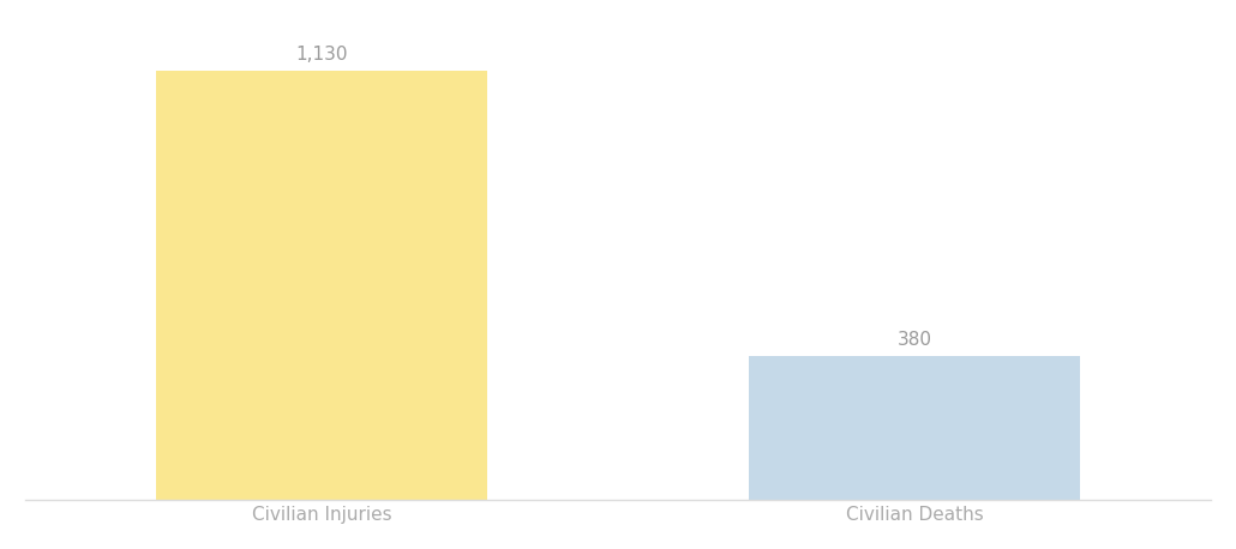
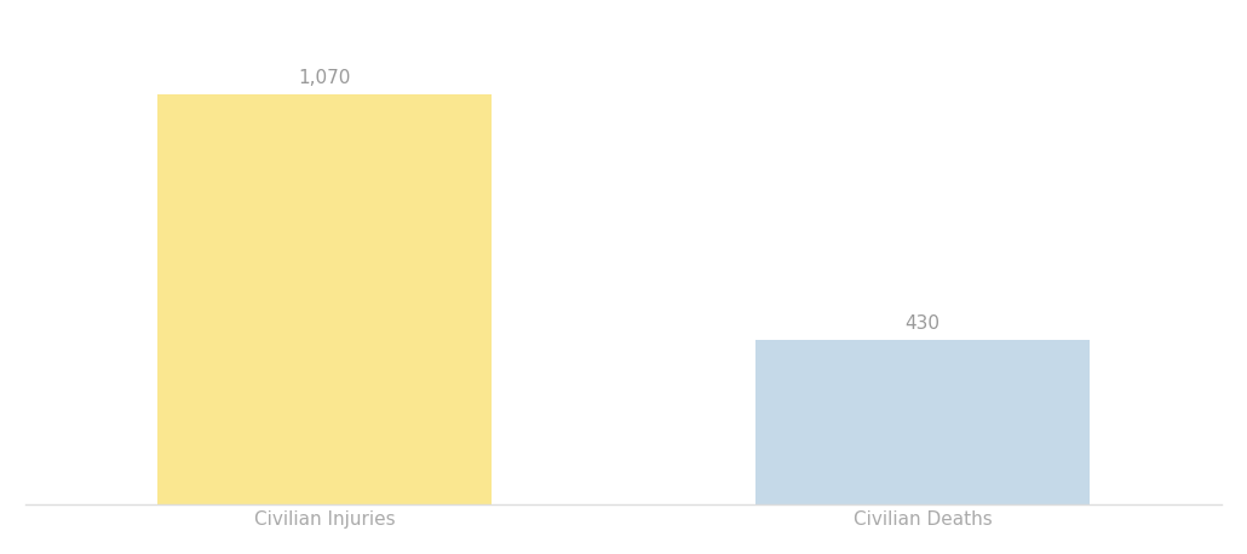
Civilian Injuries: 1,130 -> 1,070
Civilian Deaths: 380 -> 430
